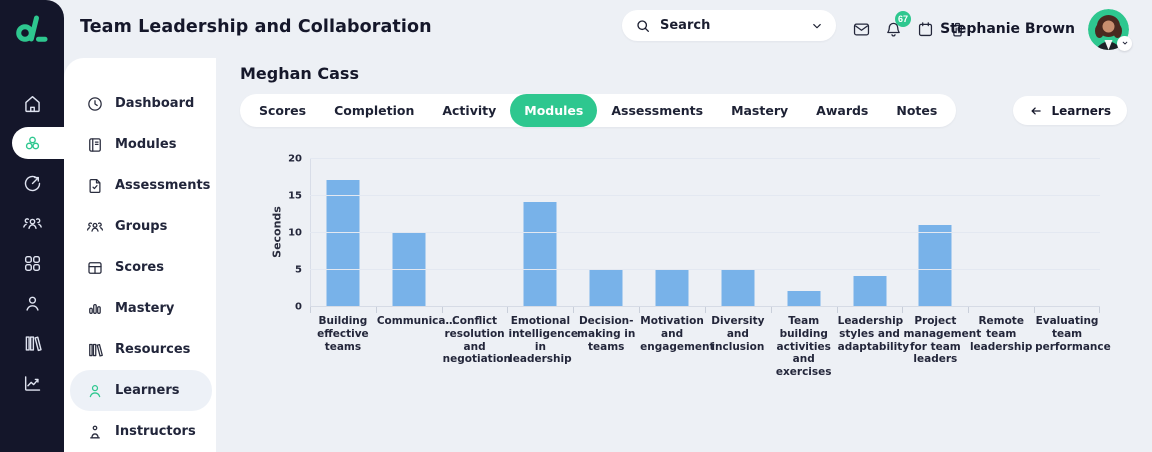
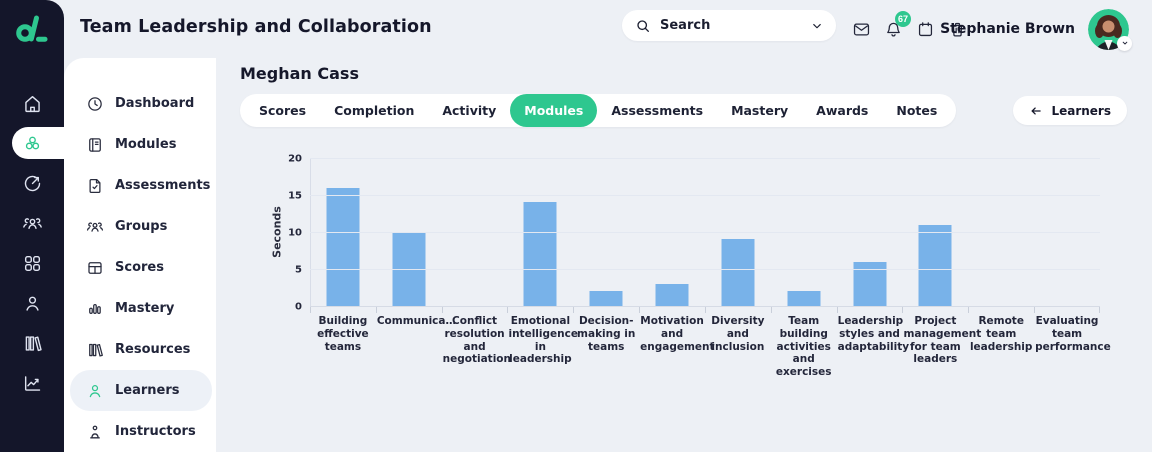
Building effective teams: 17 -> 16
Decision-making in teams: 5 -> 2
Motivation and engagement: 5 -> 3
Diversity and inclusion: 5 -> 9
Leadership styles and adaptability: 4 -> 6
